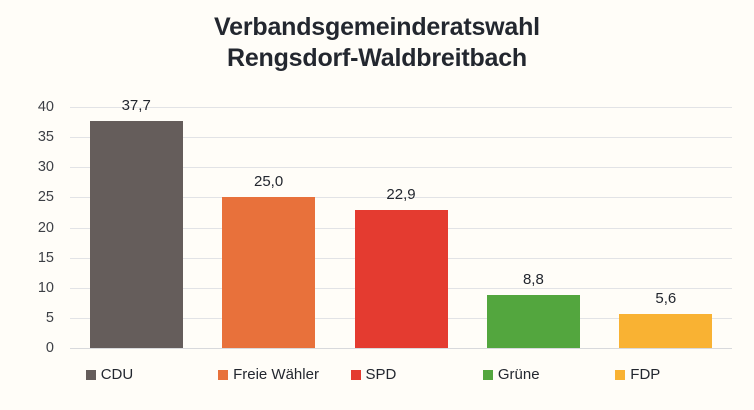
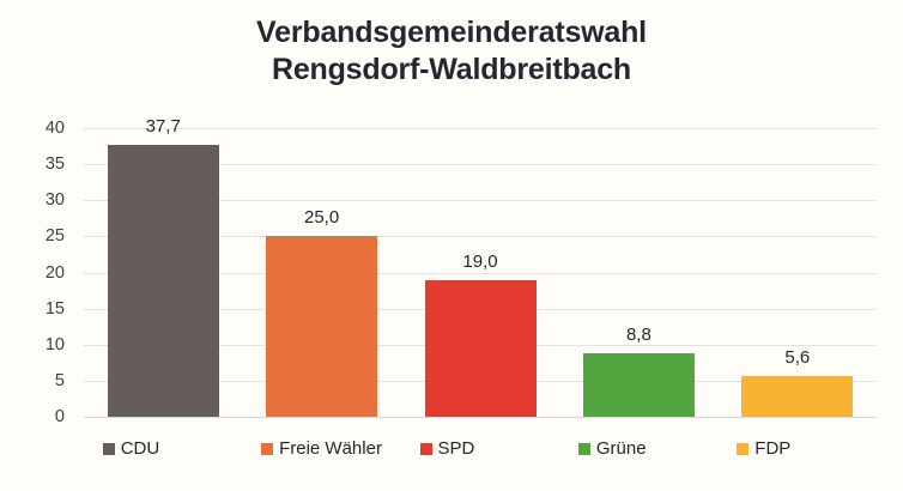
SPD: 22,9 -> 19,0
